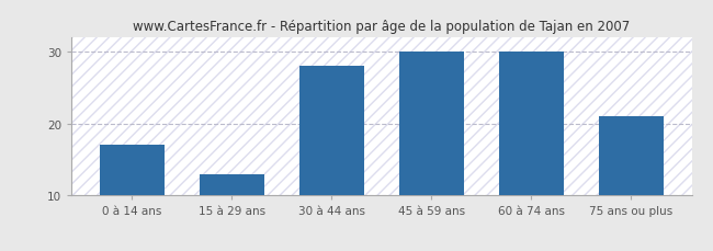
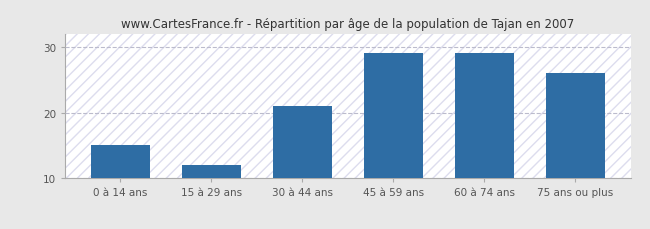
0 à 14 ans: 17 -> 15
15 à 29 ans: 13 -> 12
30 à 44 ans: 28 -> 21
45 à 59 ans: 30 -> 29
60 à 74 ans: 30 -> 29
75 ans ou plus: 21 -> 26
